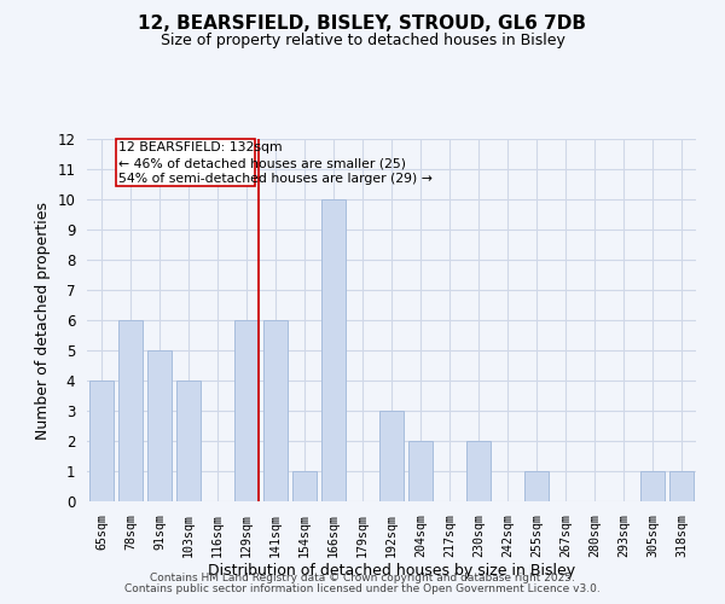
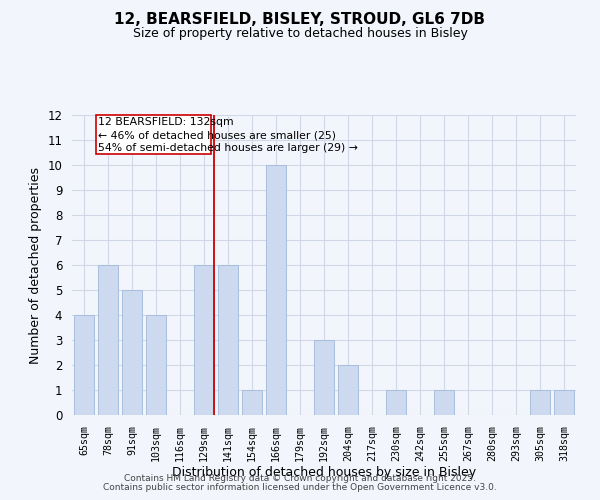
230sqm: 2 -> 1
